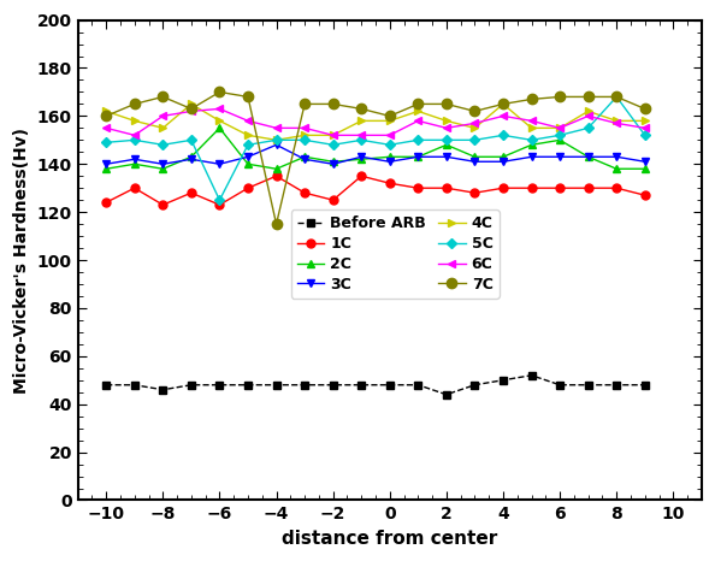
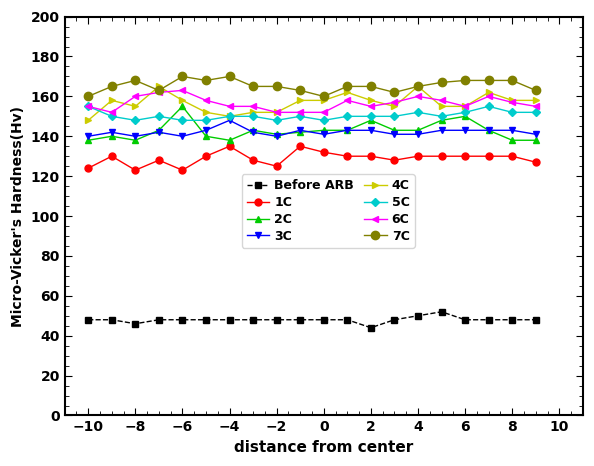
4C/−10: 162 -> 148
5C/−10: 149 -> 155
5C/−6: 125 -> 148
7C/−4: 115 -> 170
5C/8: 168 -> 152
